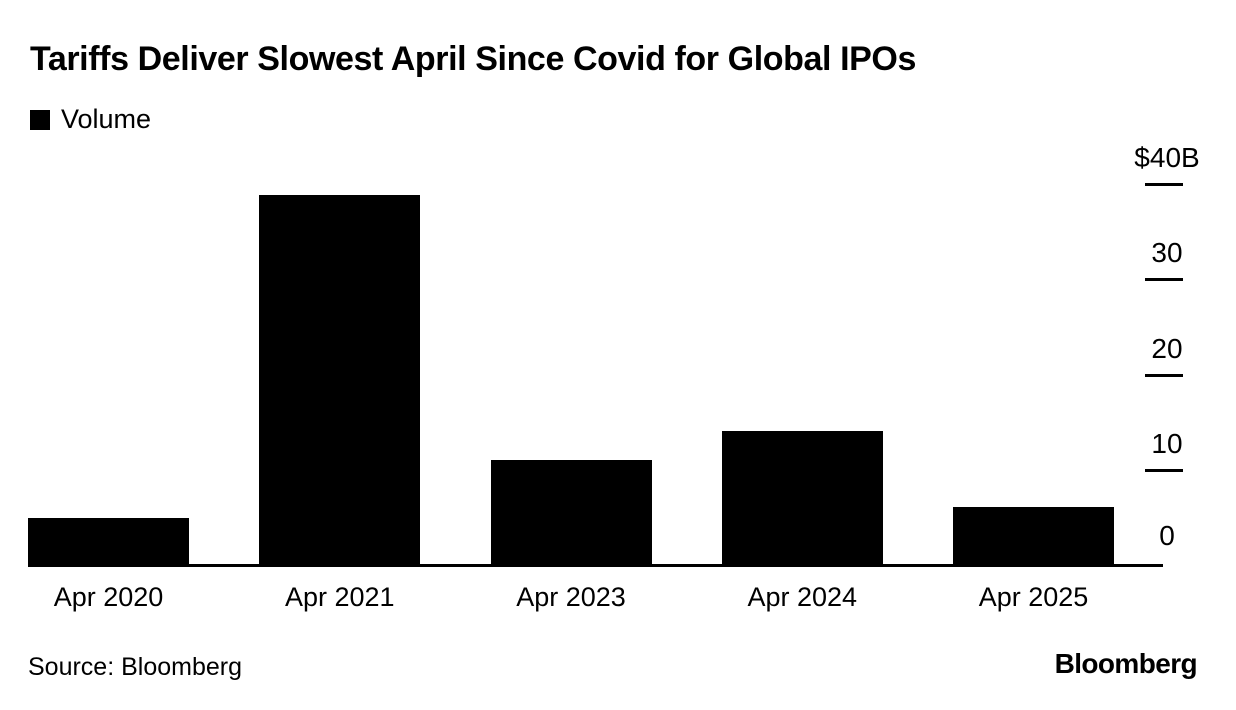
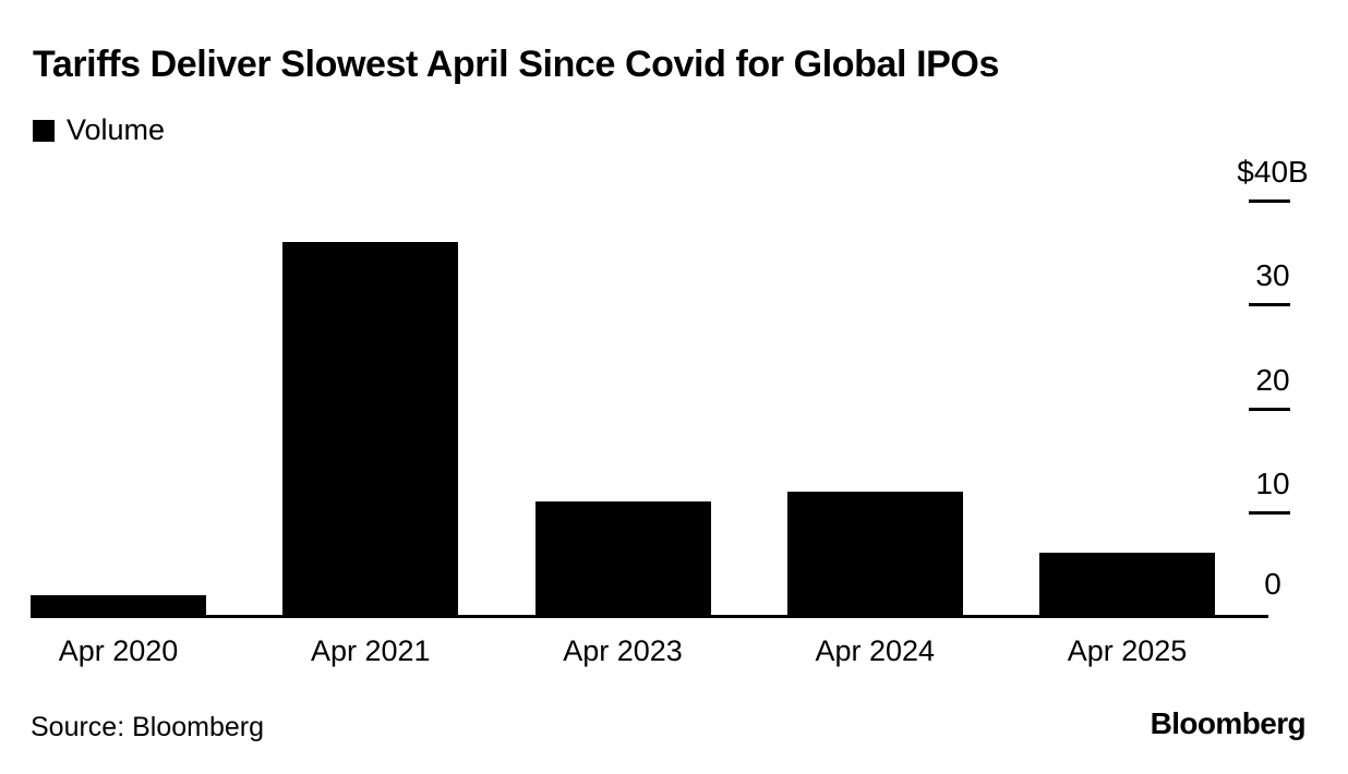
Apr 2020: 5 -> 2
Apr 2021: 39 -> 36
Apr 2024: 14 -> 12
